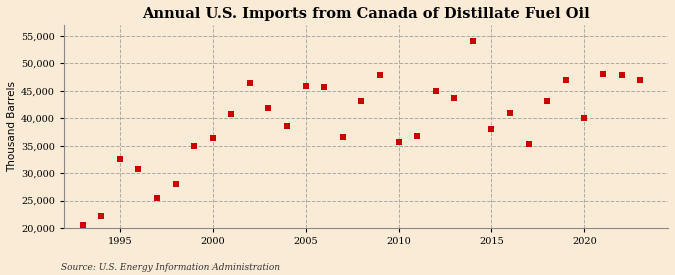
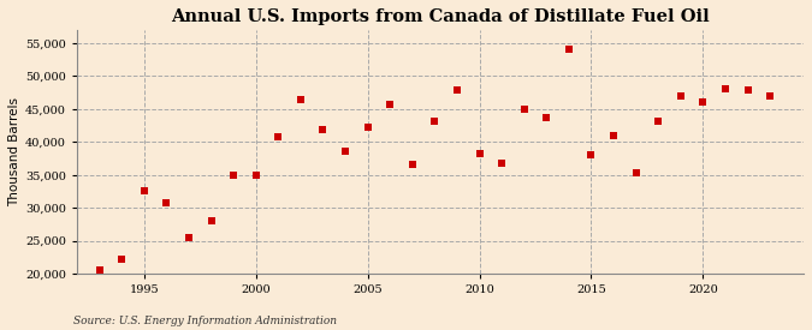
2000: 36,400 -> 35,000
2005: 45,800 -> 42,200
2010: 35,600 -> 38,200
2020: 40,000 -> 46,100
